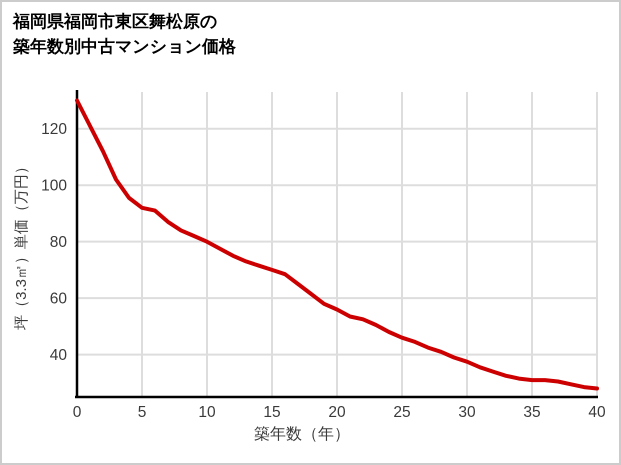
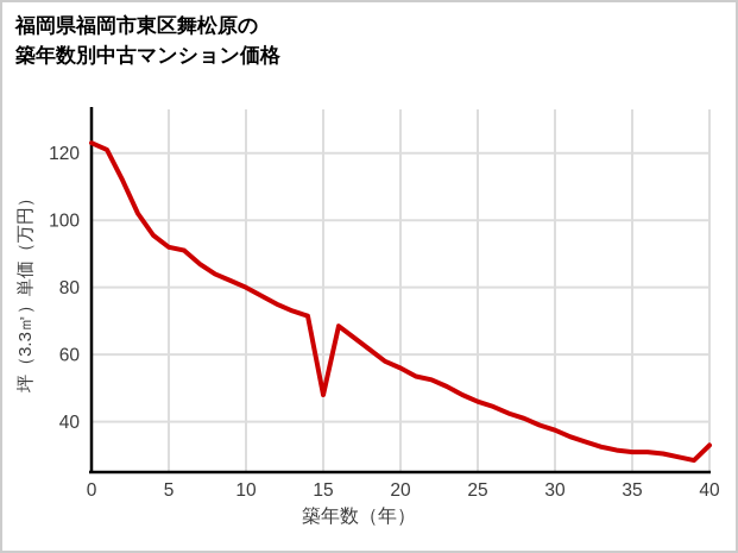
0: 130 -> 123
15: 70 -> 48
40: 28 -> 33
